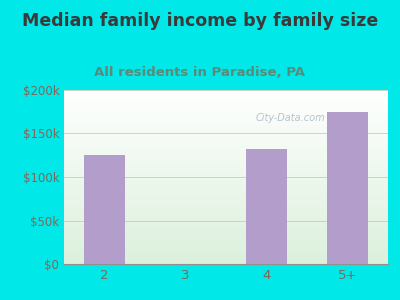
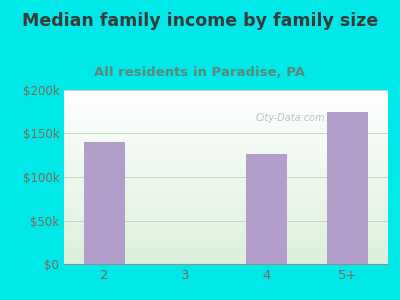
2: $125k -> $140k
4: $132k -> $126k
